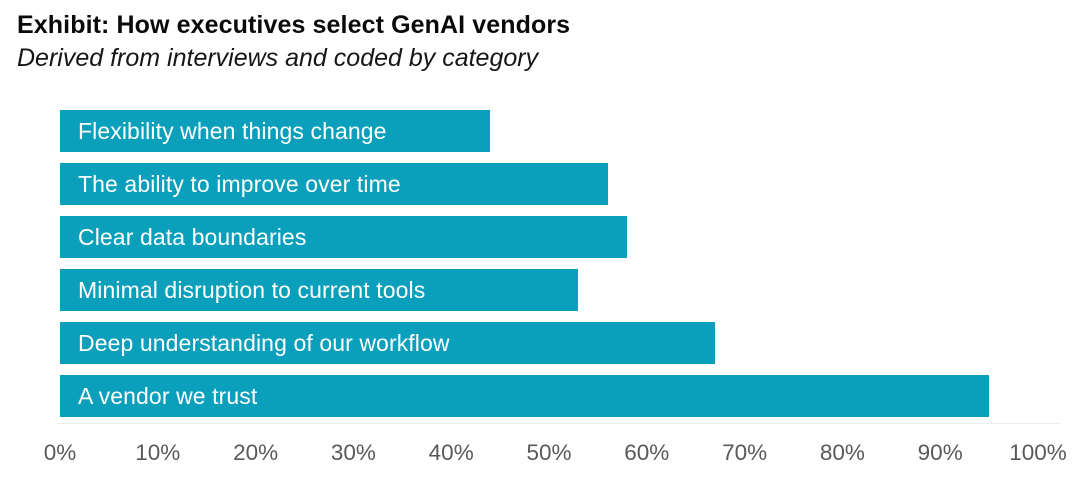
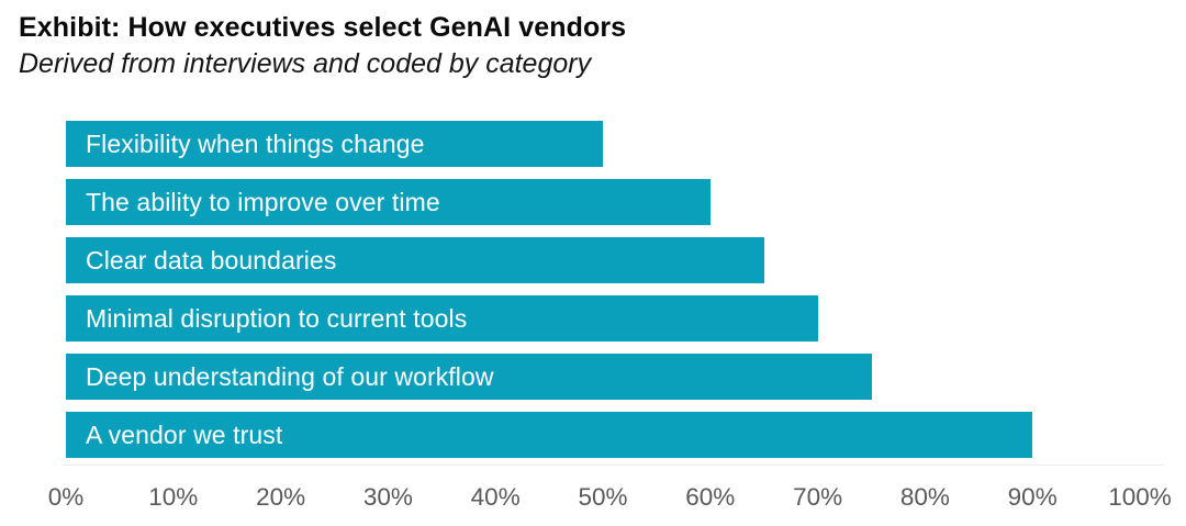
Flexibility when things change: 44% -> 50%
The ability to improve over time: 56% -> 60%
Clear data boundaries: 58% -> 65%
Minimal disruption to current tools: 53% -> 70%
Deep understanding of our workflow: 67% -> 75%
A vendor we trust: 95% -> 90%
